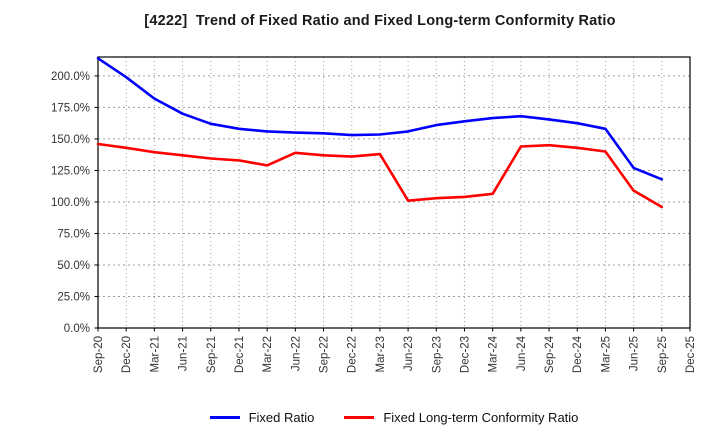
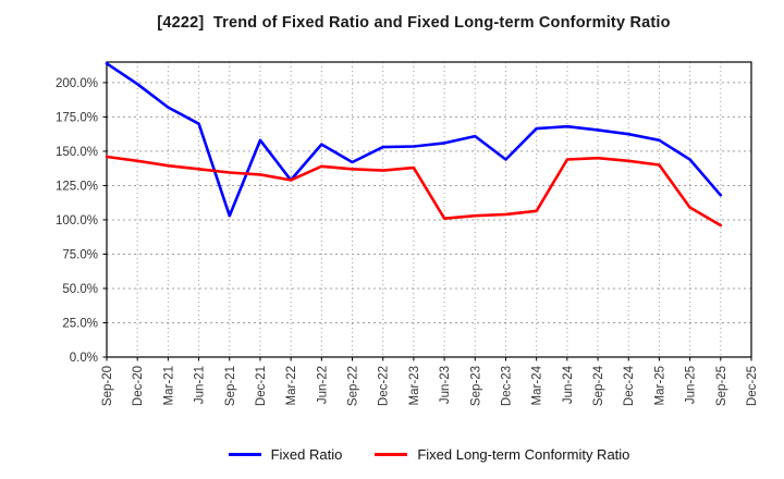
Fixed Ratio/Sep-21: 162% -> 103%
Fixed Ratio/Mar-22: 156% -> 129%
Fixed Ratio/Sep-22: 154% -> 142%
Fixed Ratio/Dec-23: 164% -> 144%
Fixed Ratio/Jun-25: 127% -> 144%
